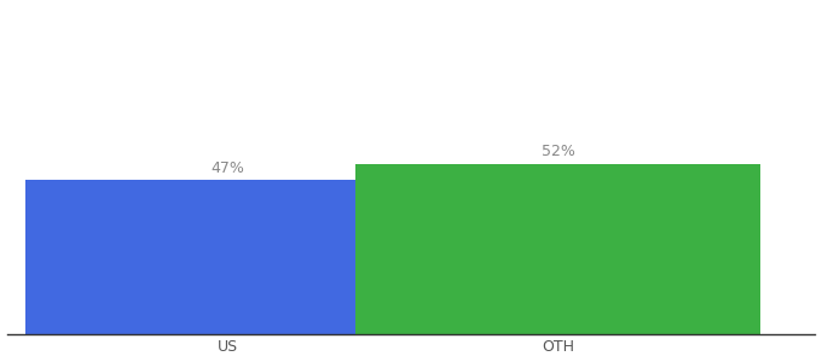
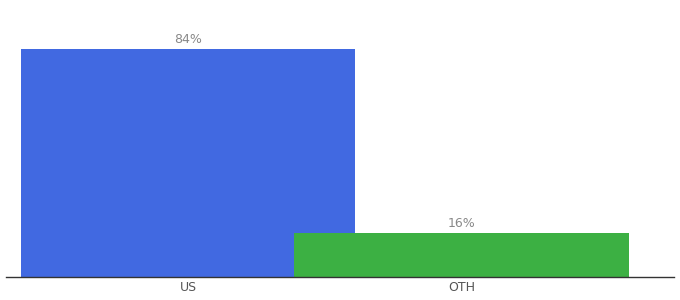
US: 47% -> 84%
OTH: 52% -> 16%
